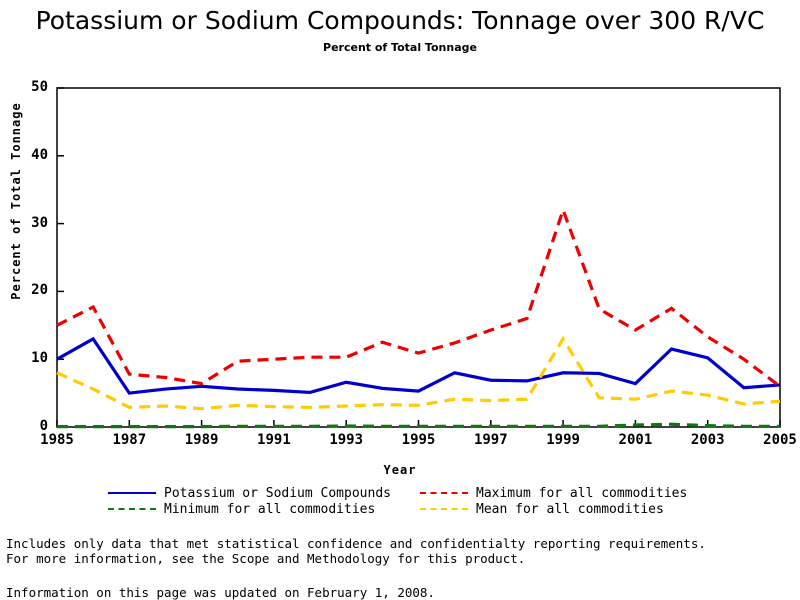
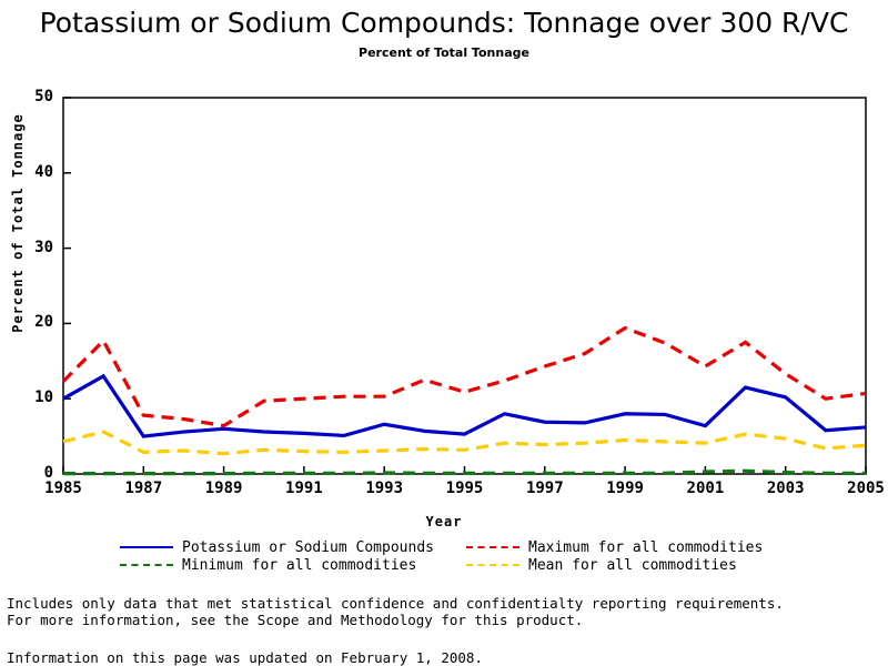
Maximum for all commodities/1985: 15 -> 12
Mean for all commodities/1985: 8 -> 4
Maximum for all commodities/1999: 32 -> 19
Mean for all commodities/1999: 13 -> 4
Maximum for all commodities/2005: 6 -> 11
